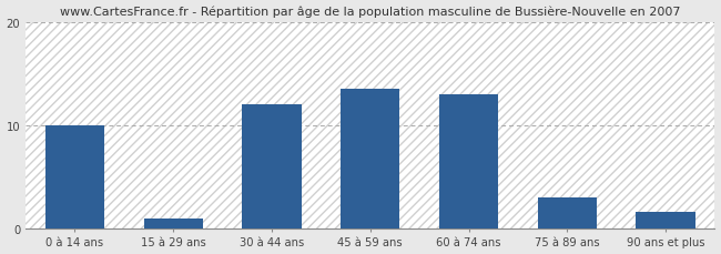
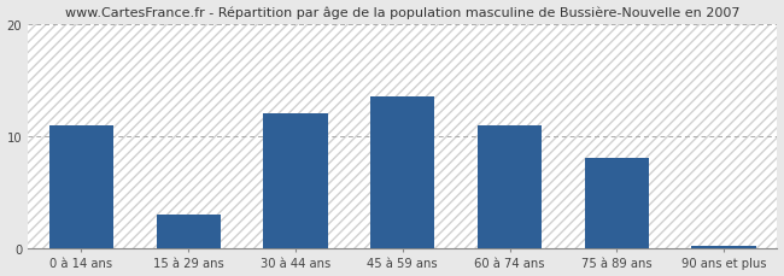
0 à 14 ans: 10.0 -> 11.0
15 à 29 ans: 1.0 -> 3.0
60 à 74 ans: 13.0 -> 11.0
75 à 89 ans: 3.0 -> 8.0
90 ans et plus: 1.6 -> 0.2
